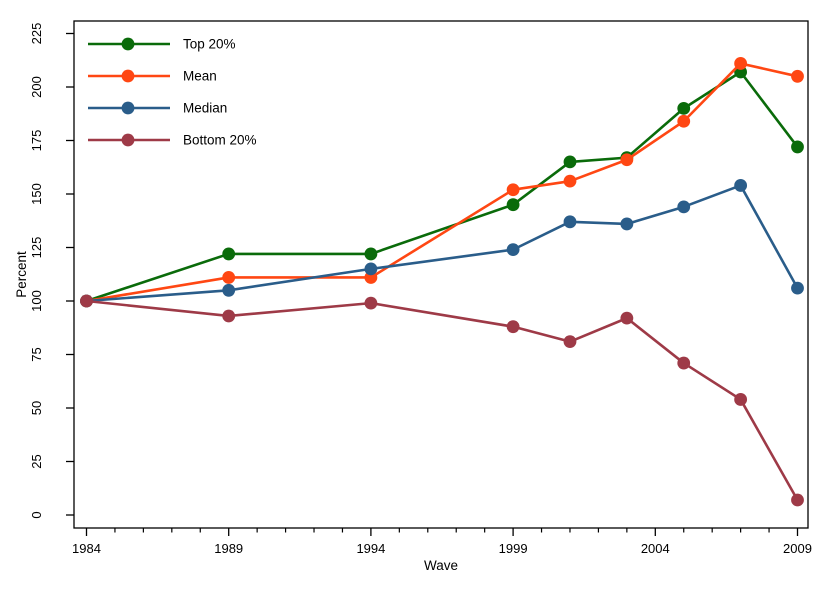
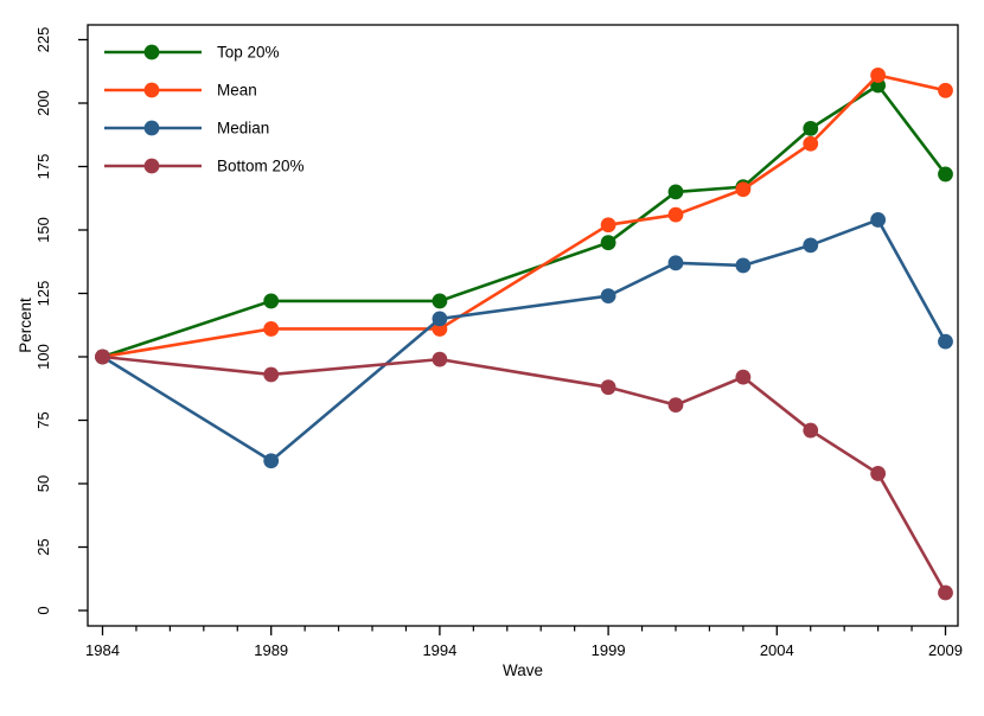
Median/1989: 105 -> 59
